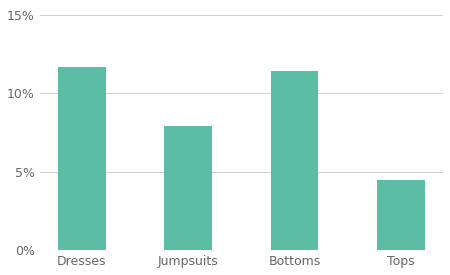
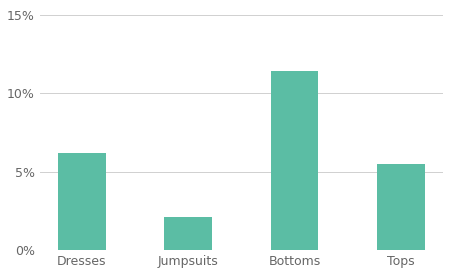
Dresses: 11.7% -> 6.2%
Jumpsuits: 7.9% -> 2.1%
Tops: 4.5% -> 5.5%
